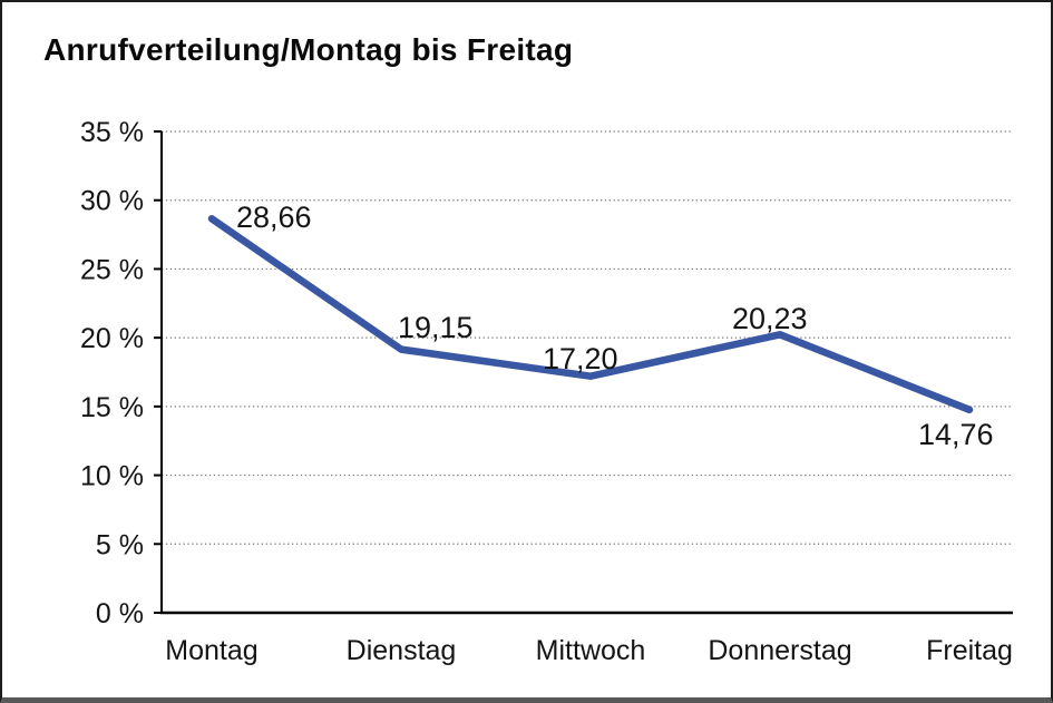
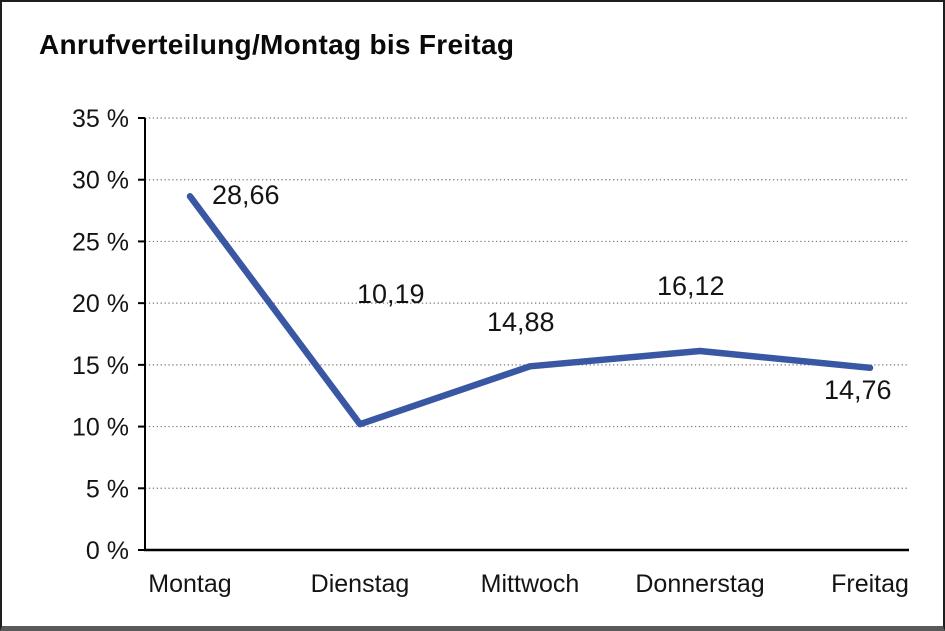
Dienstag: 19,15 -> 10,19
Mittwoch: 17,20 -> 14,88
Donnerstag: 20,23 -> 16,12
